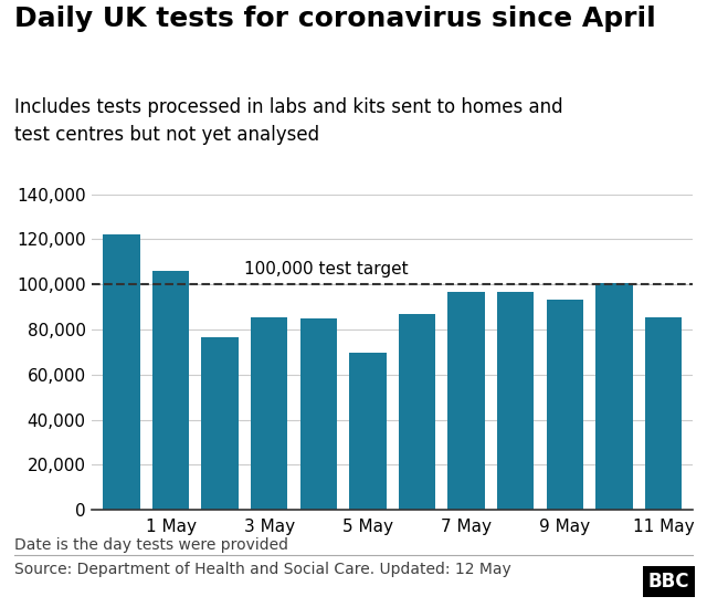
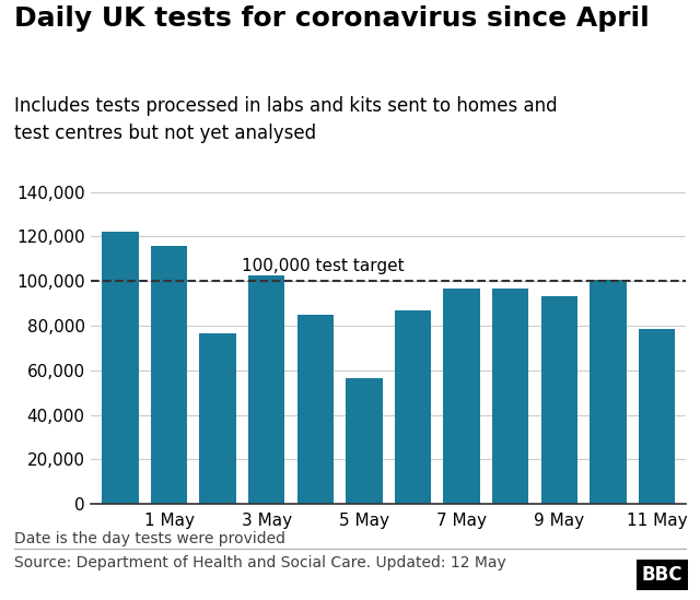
1 May: 105,900 -> 116,000
3 May: 85,200 -> 102,500
5 May: 69,700 -> 56,500
11 May: 85,200 -> 78,500
